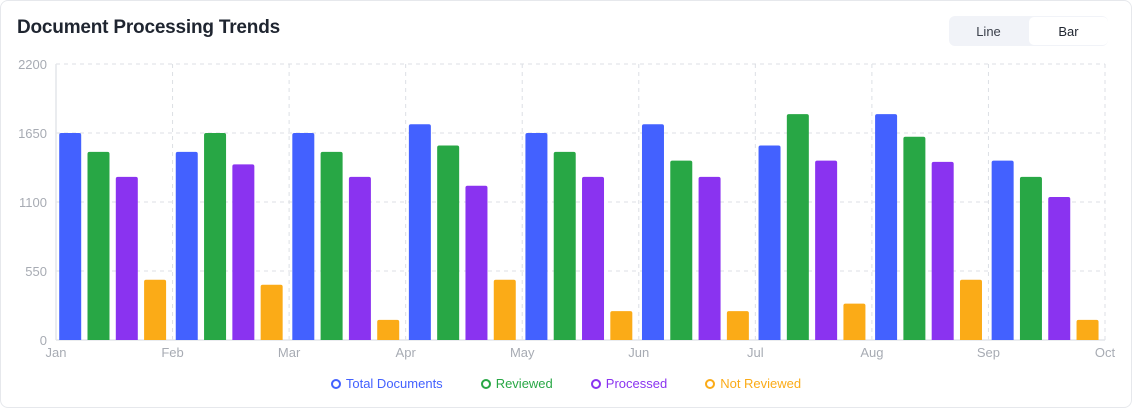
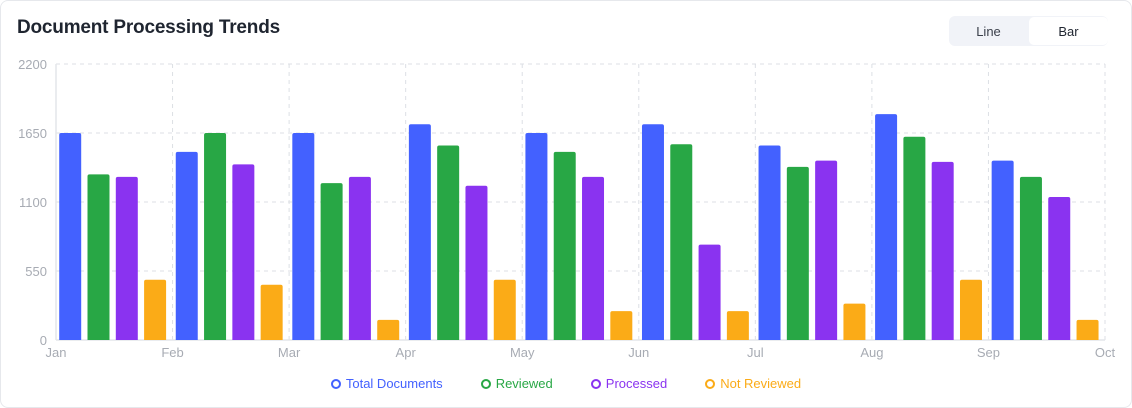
Reviewed/Jan: 1500 -> 1320
Reviewed/Mar: 1500 -> 1250
Reviewed/Jun: 1430 -> 1560
Processed/Jun: 1300 -> 760
Reviewed/Jul: 1800 -> 1380
